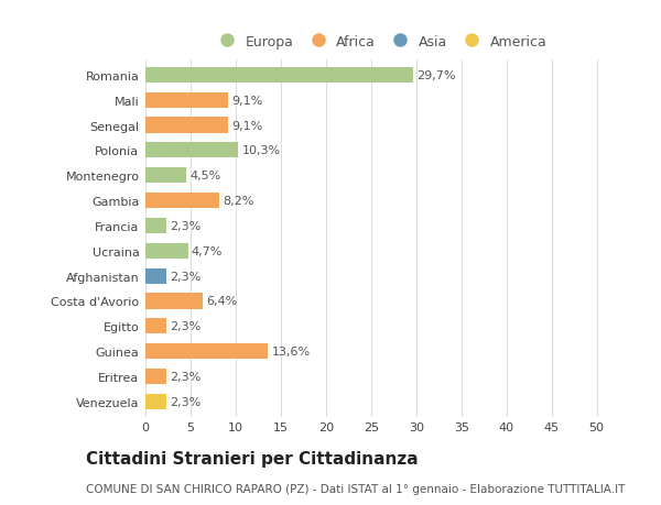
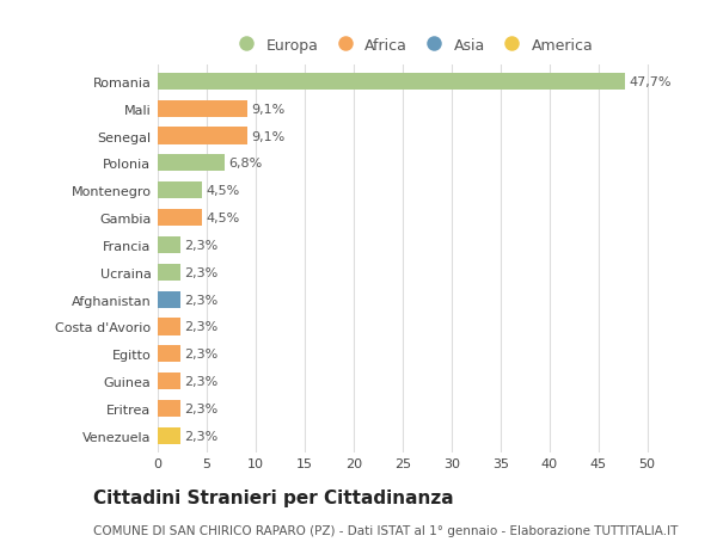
Romania: 29,7% -> 47,7%
Polonia: 10,3% -> 6,8%
Gambia: 8,2% -> 4,5%
Ucraina: 4,7% -> 2,3%
Costa d'Avorio: 6,4% -> 2,3%
Guinea: 13,6% -> 2,3%
